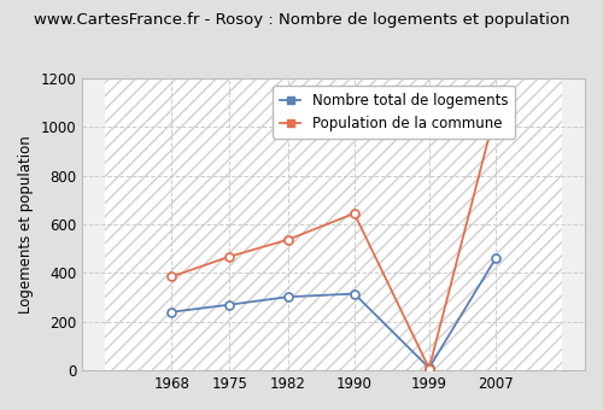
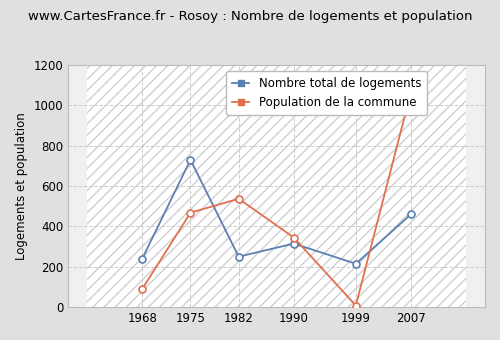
Population de la commune/1968: 385 -> 90
Nombre total de logements/1975: 270 -> 730
Nombre total de logements/1982: 302 -> 250
Population de la commune/1990: 645 -> 345
Nombre total de logements/1999: 10 -> 215
